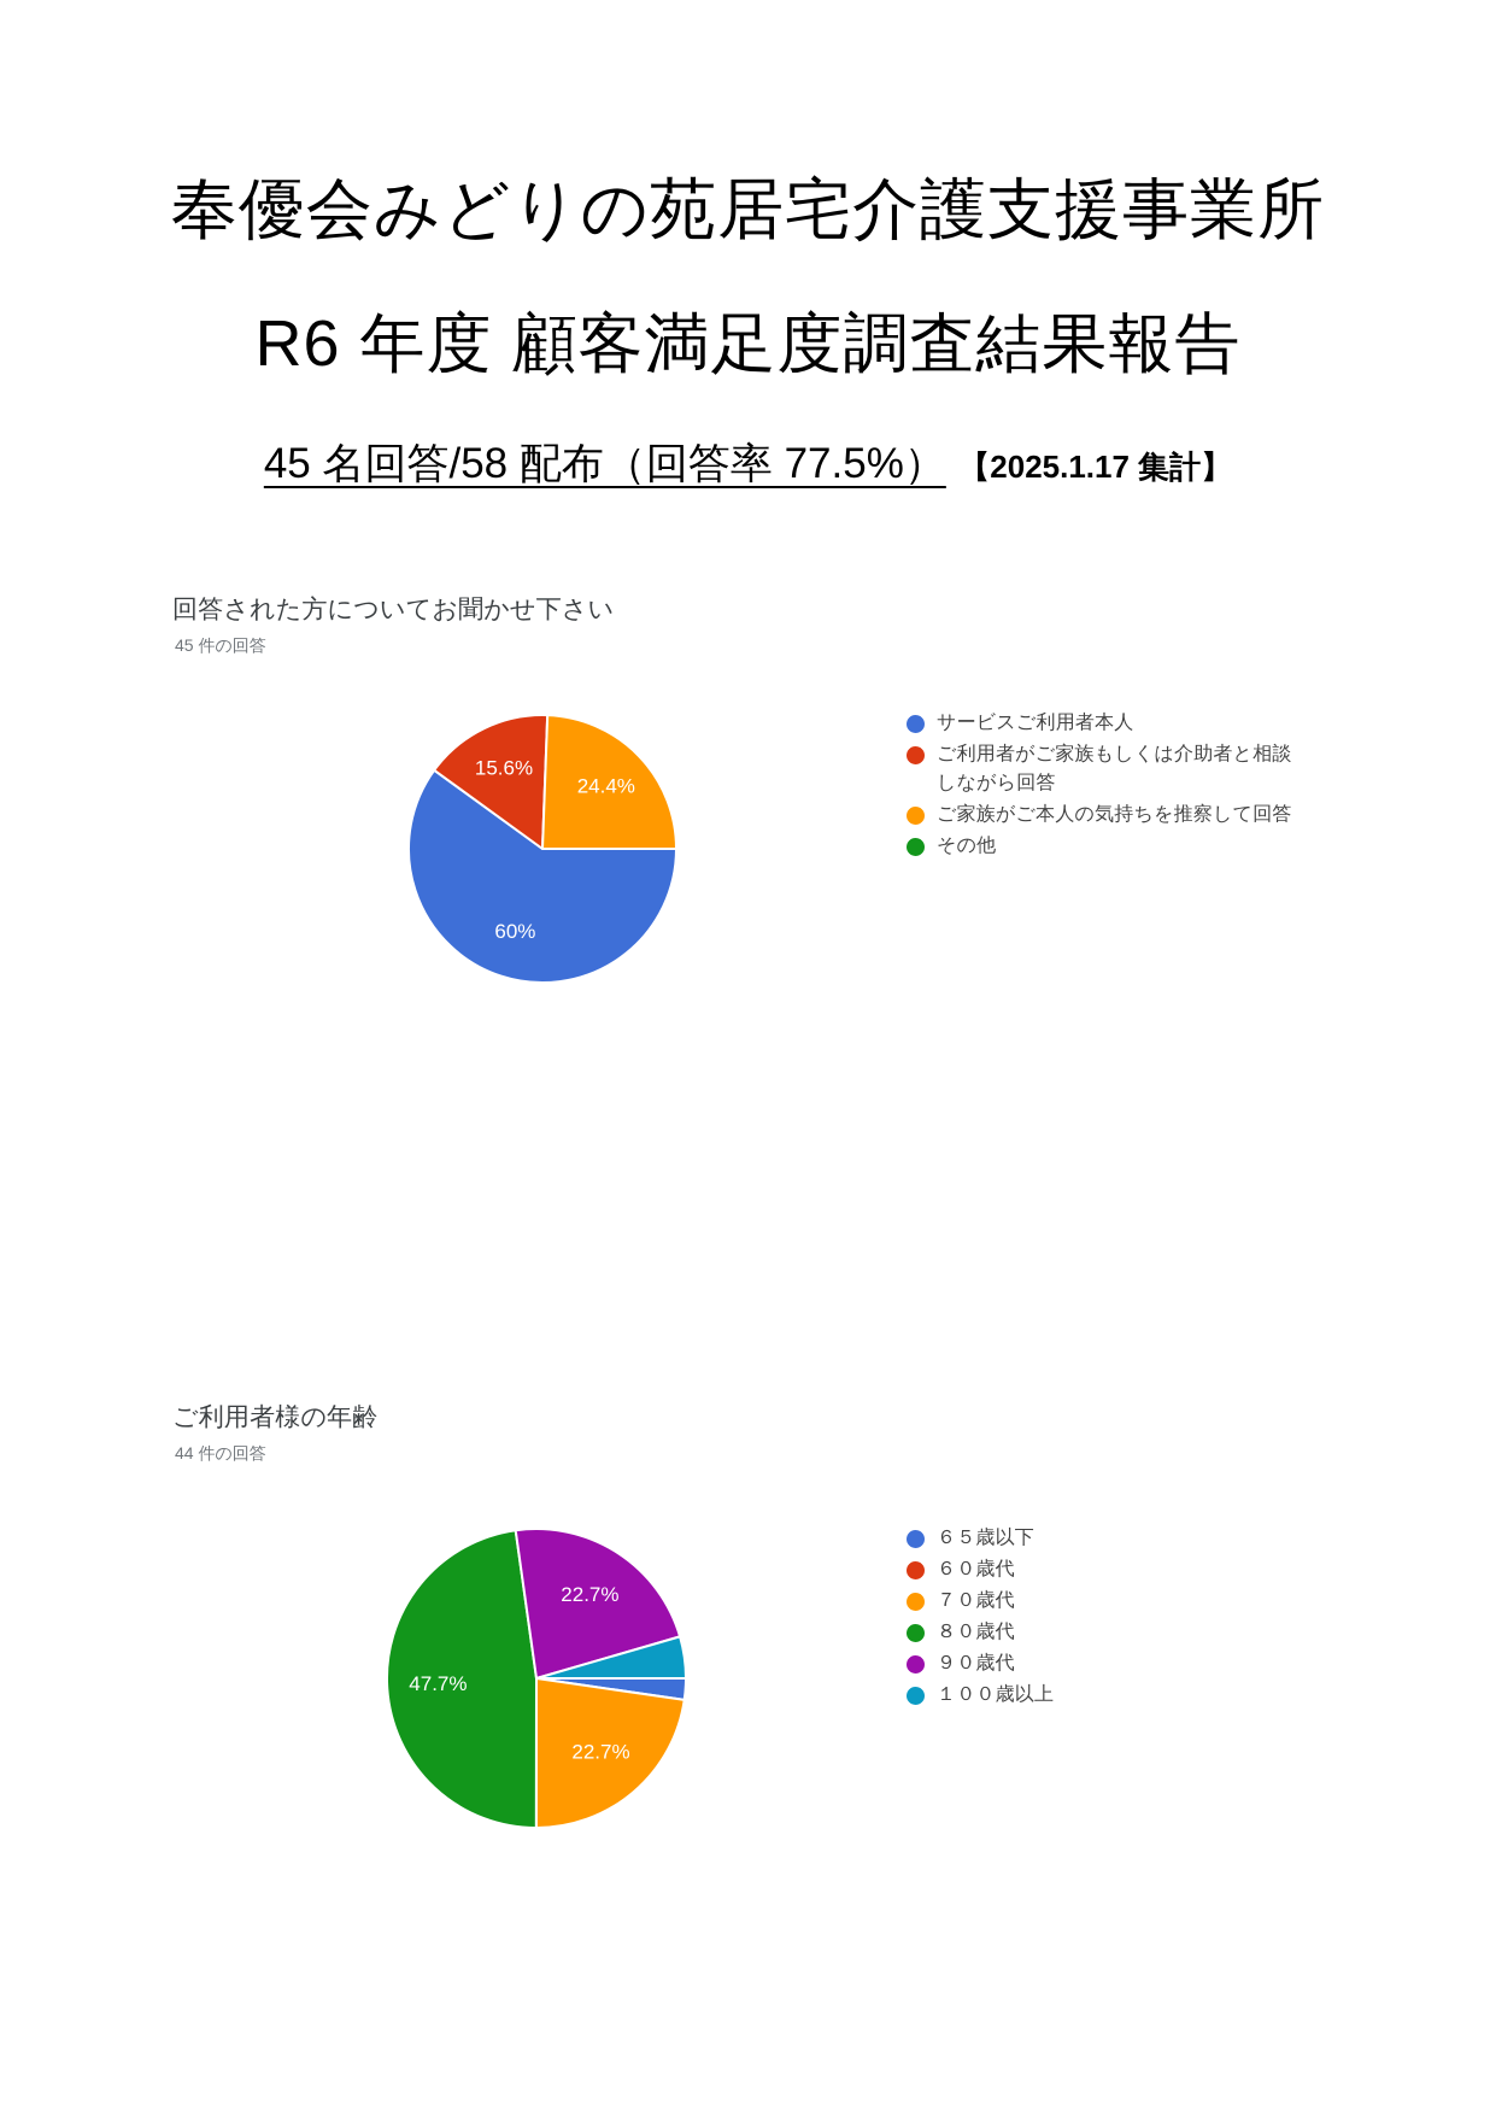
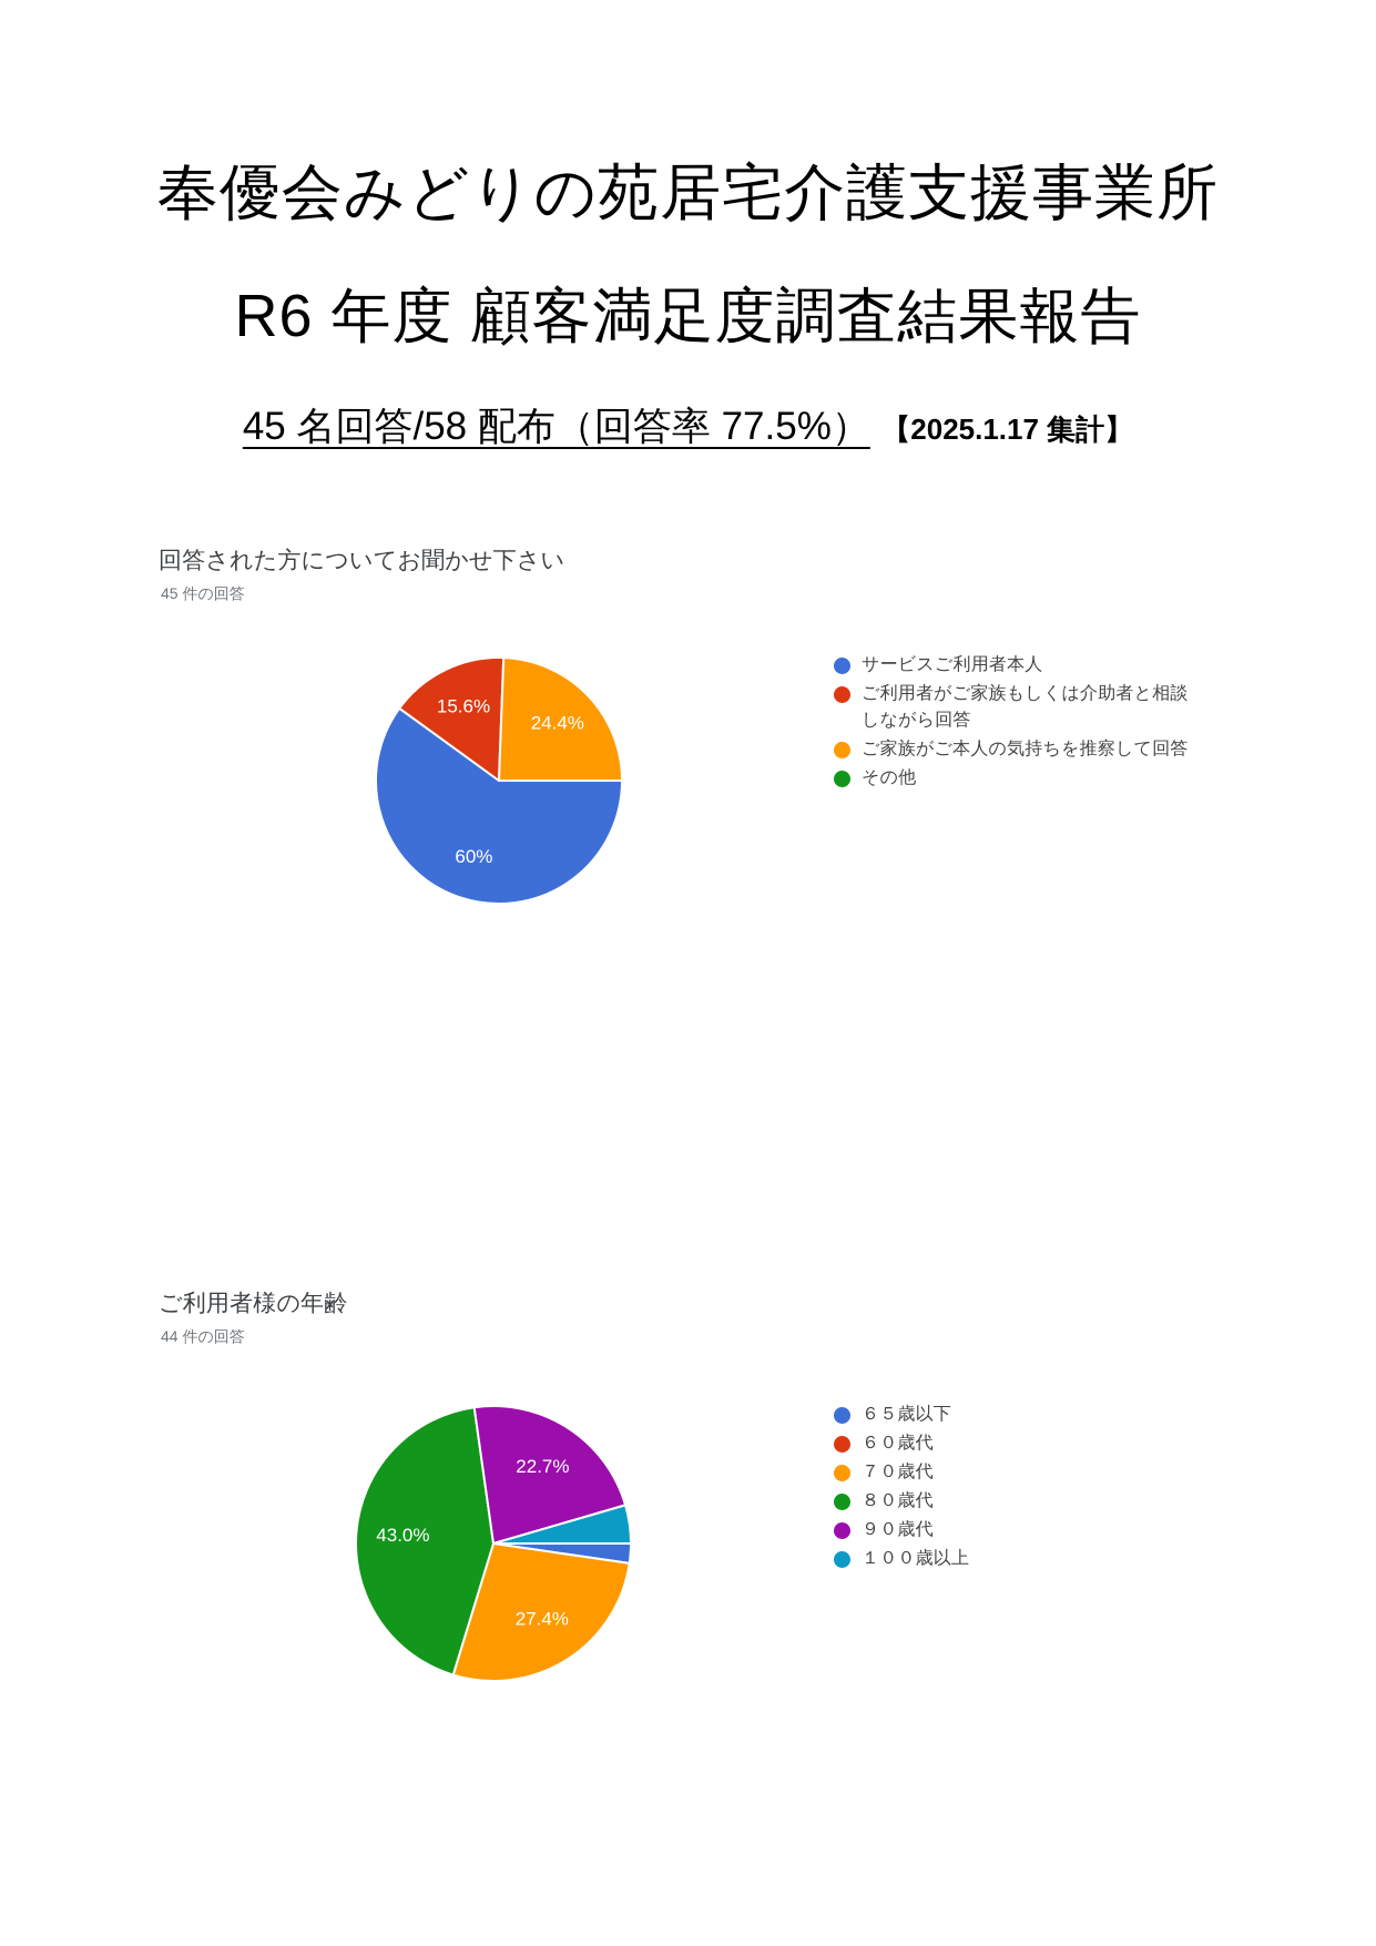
ご利用者様の年齢/７０歳代: 22.7% -> 27.4%
ご利用者様の年齢/８０歳代: 47.7% -> 43.0%
